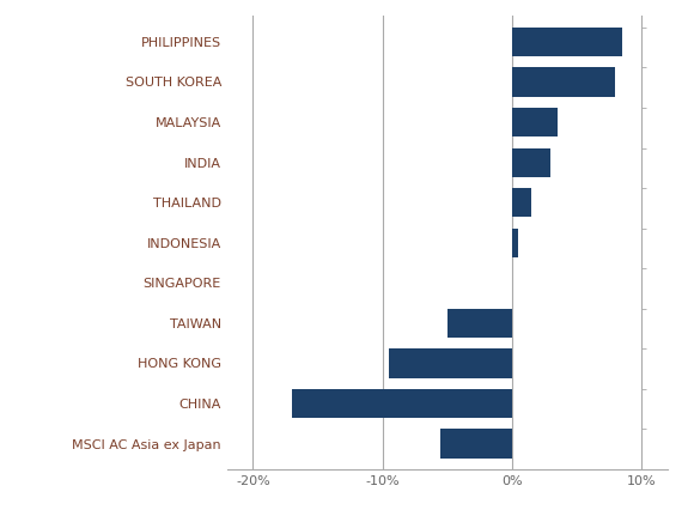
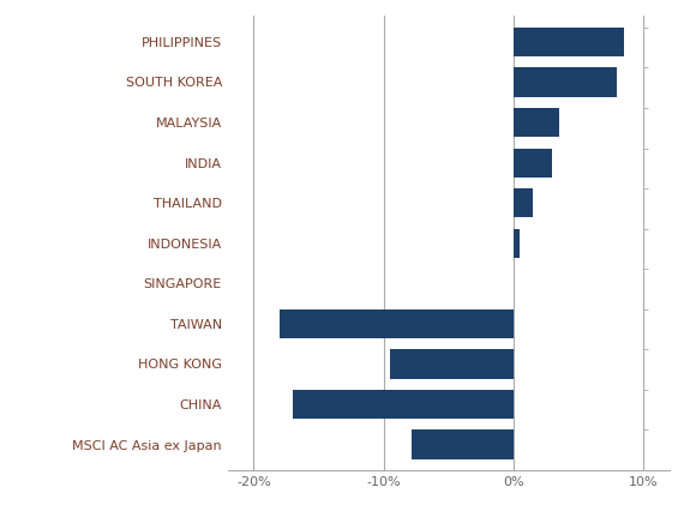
TAIWAN: -5.0% -> -18.0%
MSCI AC Asia ex Japan: -5.5% -> -7.8%
